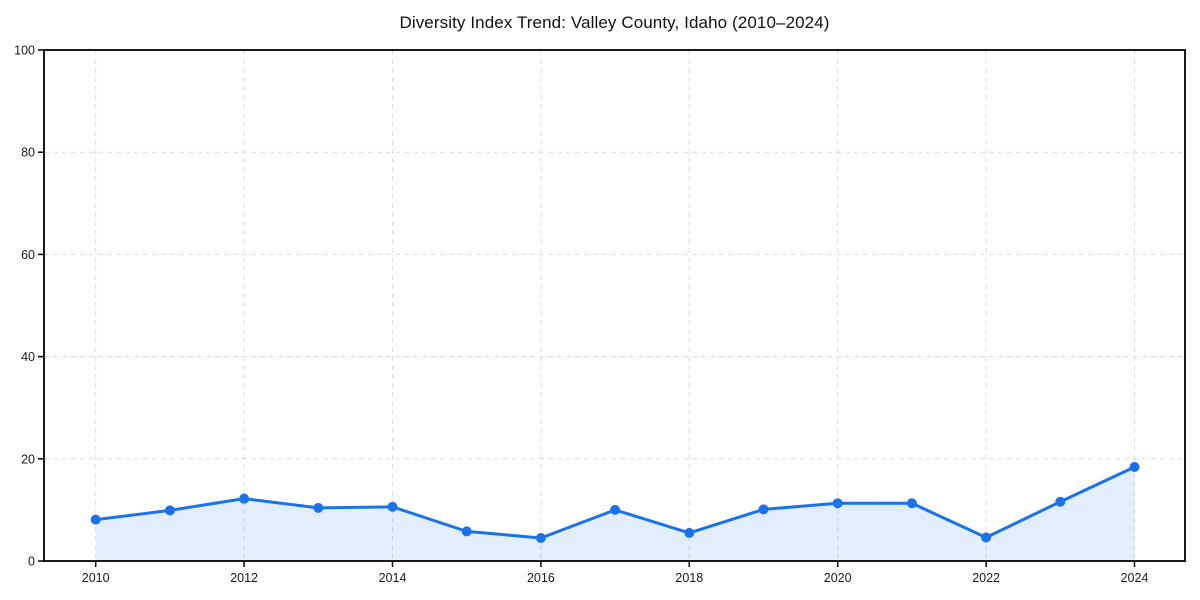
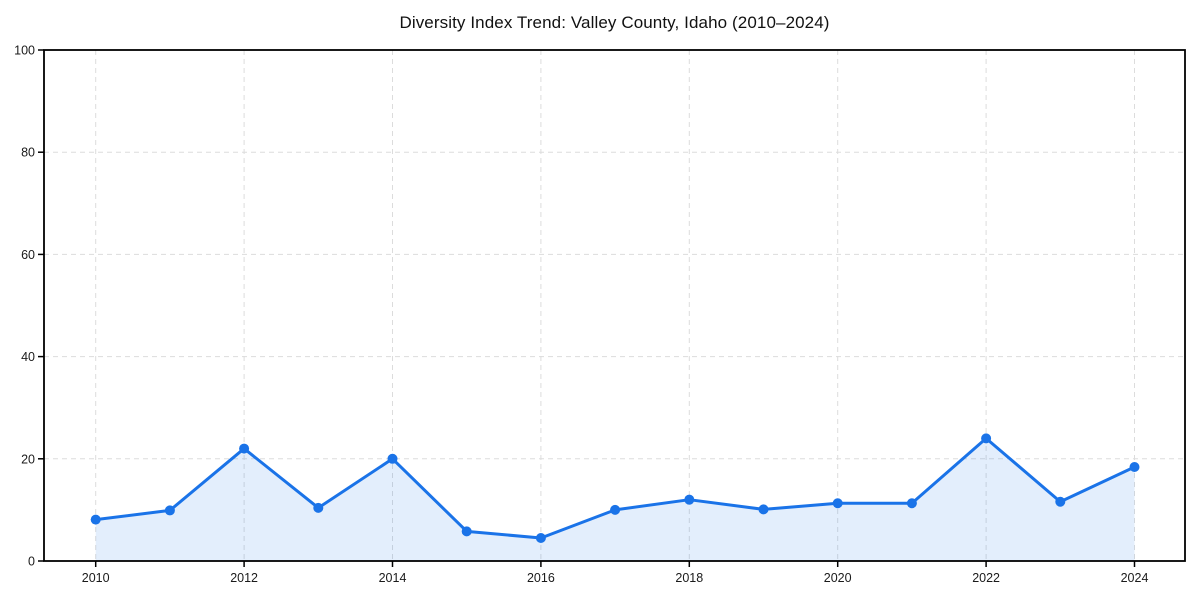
2012: 12 -> 22
2014: 11 -> 20
2018: 6 -> 12
2022: 5 -> 24
